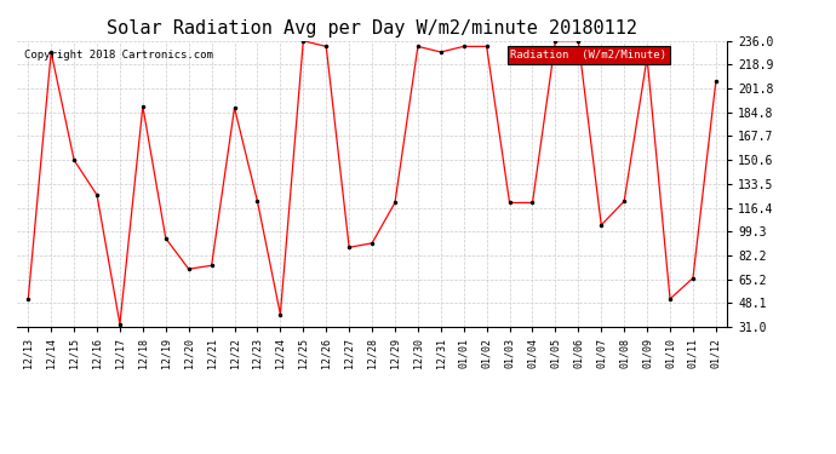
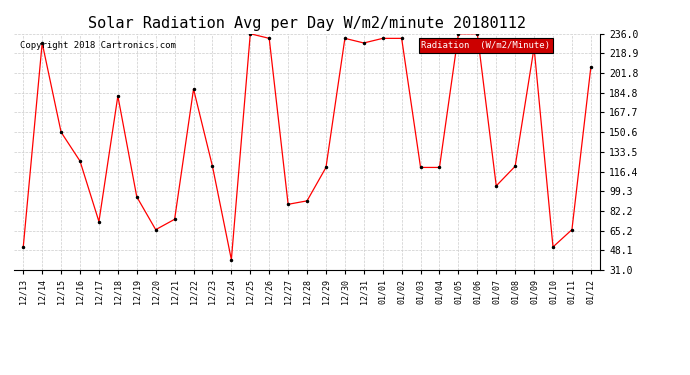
12/17: 33 -> 73
12/18: 189 -> 182
12/20: 72 -> 66
